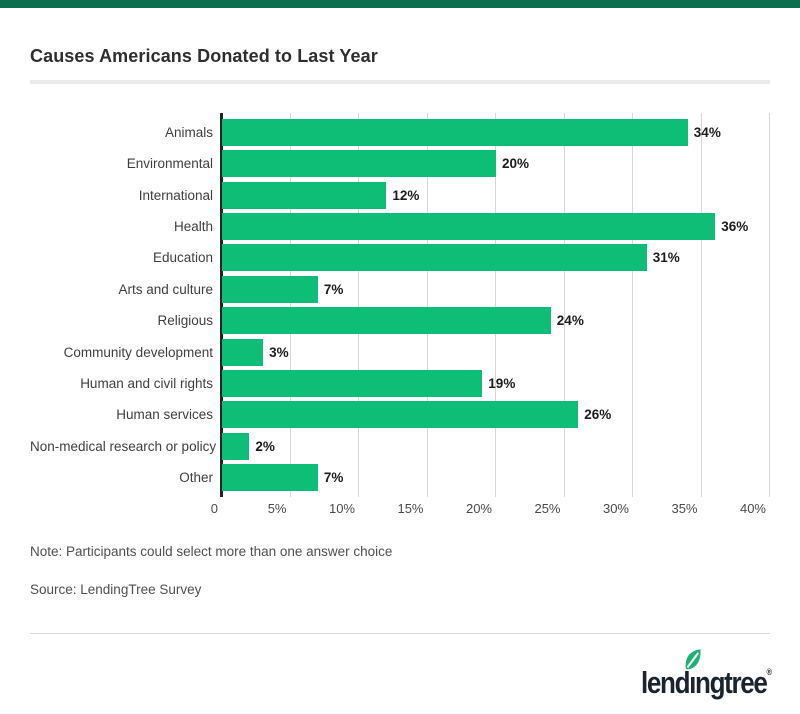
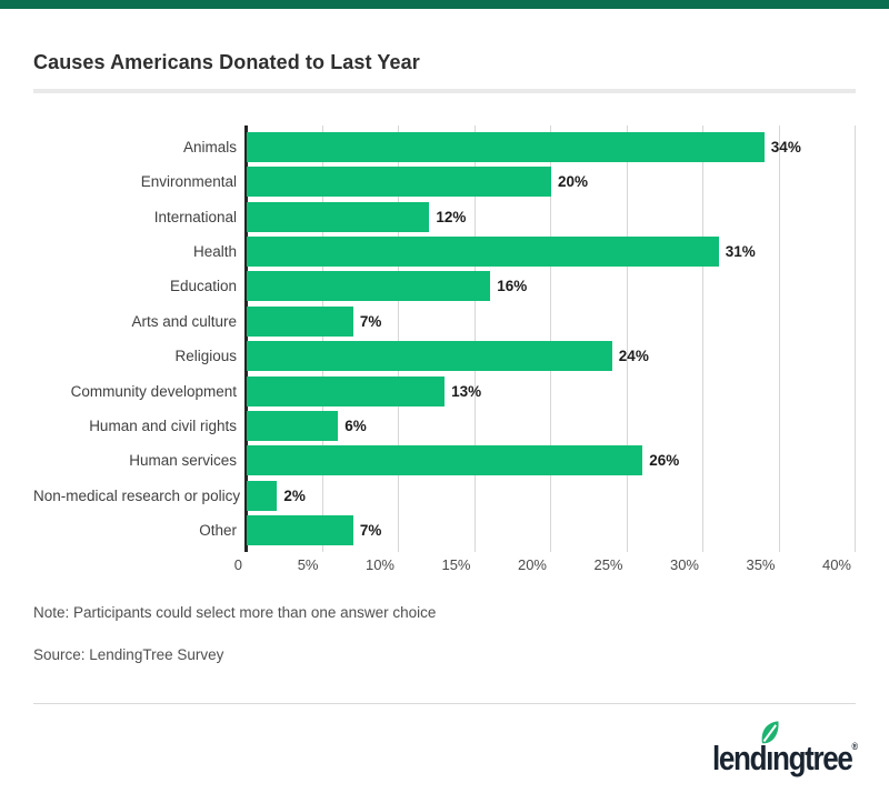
Health: 36% -> 31%
Education: 31% -> 16%
Community development: 3% -> 13%
Human and civil rights: 19% -> 6%
